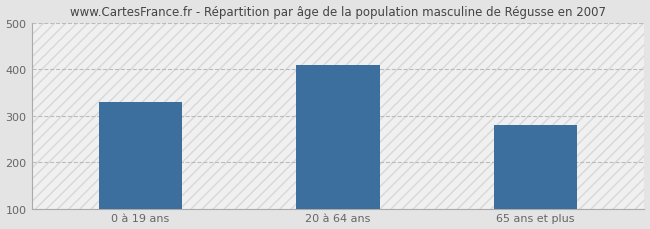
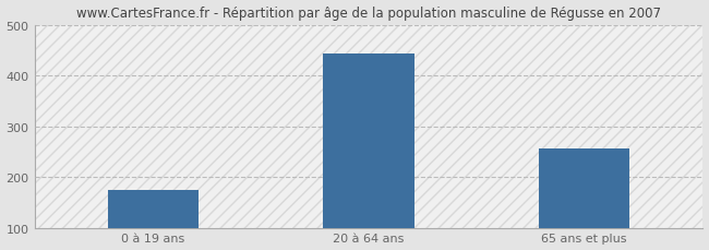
0 à 19 ans: 330 -> 175
20 à 64 ans: 410 -> 443
65 ans et plus: 280 -> 257
